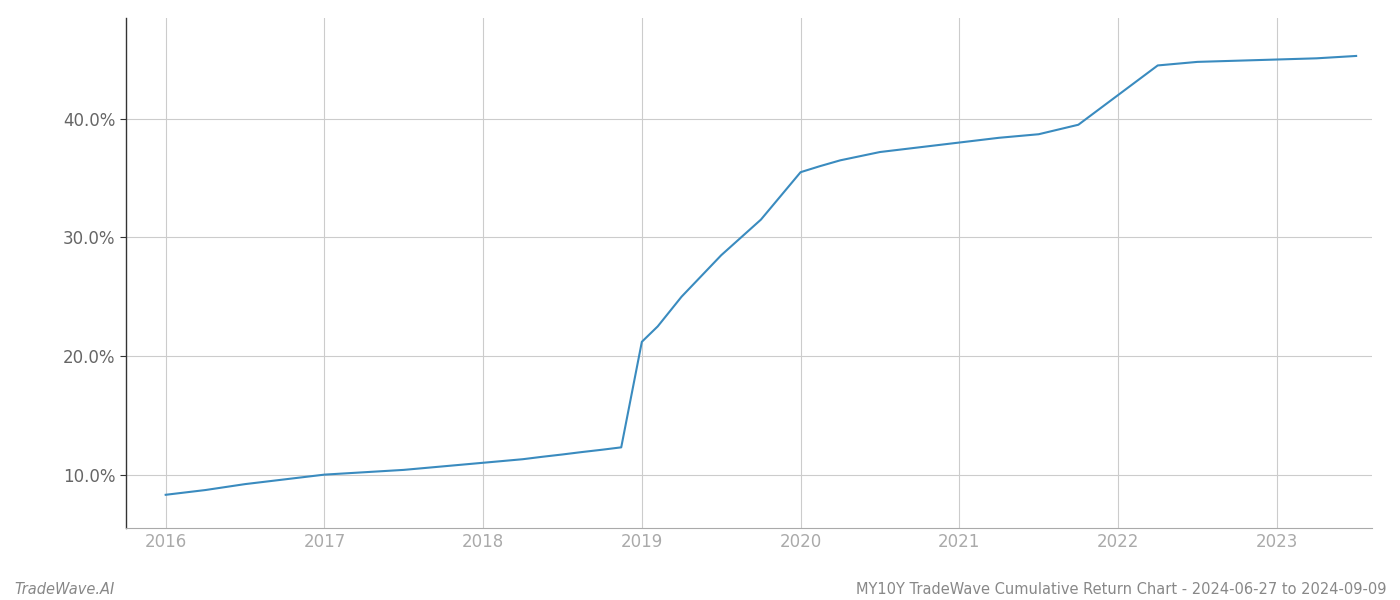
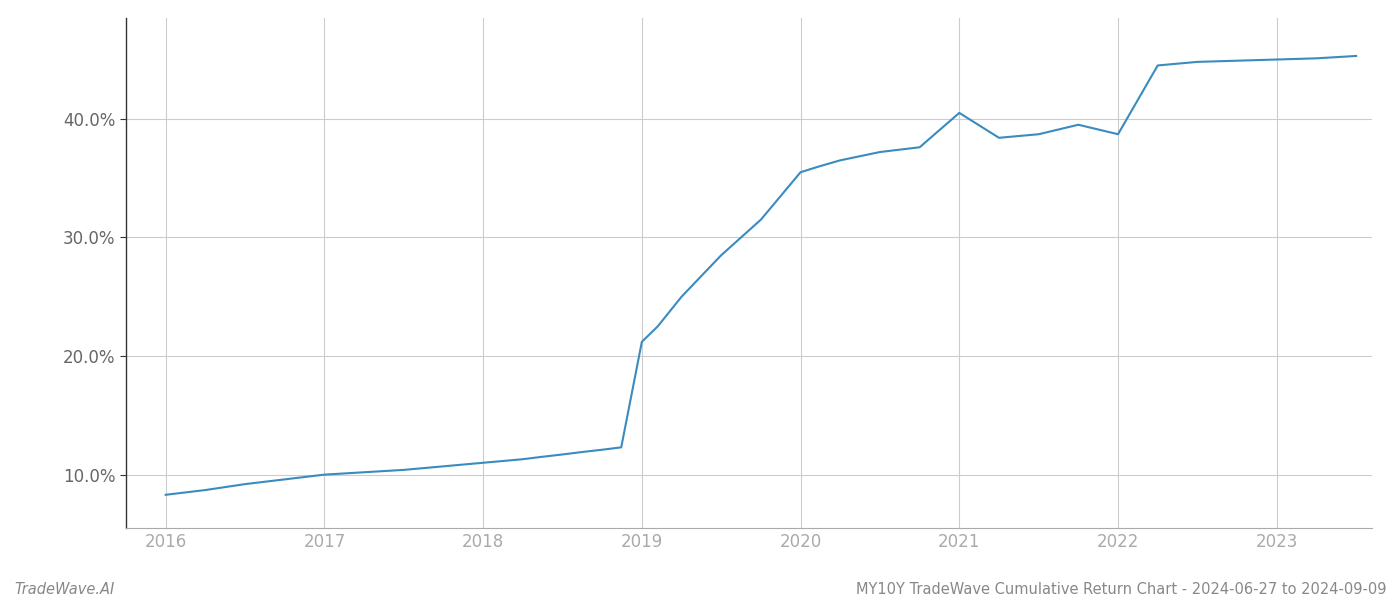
2021: 38.0% -> 40.5%
2022: 42.0% -> 38.7%
